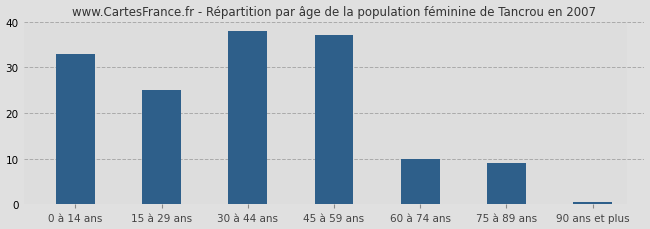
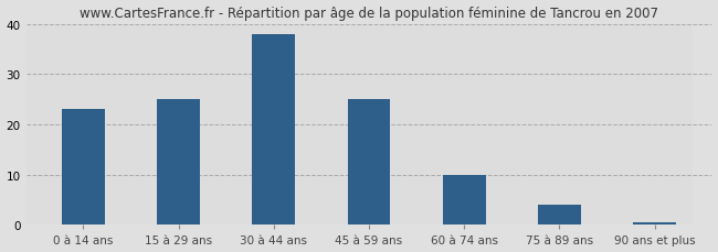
0 à 14 ans: 33.0 -> 23.0
45 à 59 ans: 37.0 -> 25.0
75 à 89 ans: 9.0 -> 4.0
